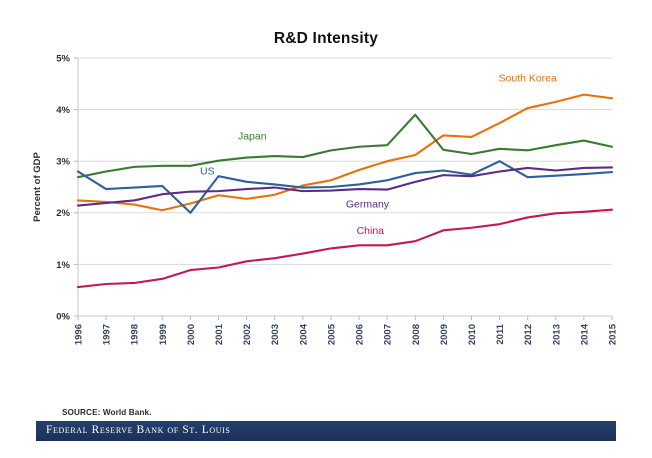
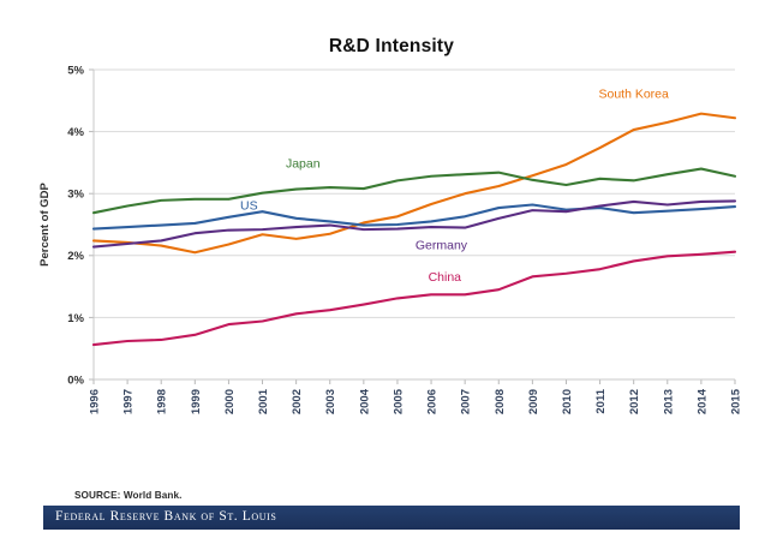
US/1996: 2.8% -> 2.4%
US/2000: 2.0% -> 2.6%
Japan/2008: 3.9% -> 3.3%
South Korea/2009: 3.5% -> 3.3%
US/2011: 3.0% -> 2.8%
